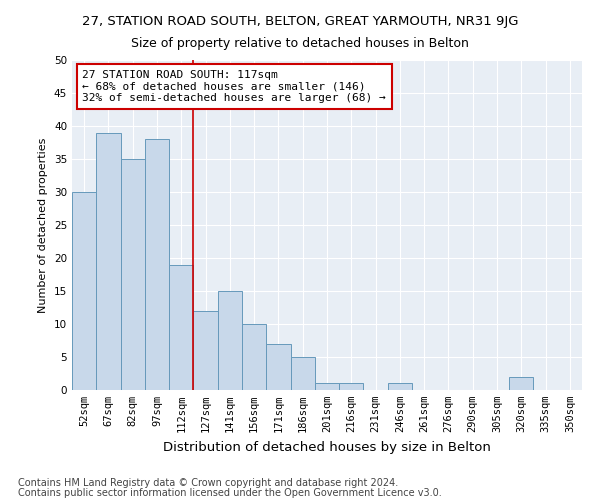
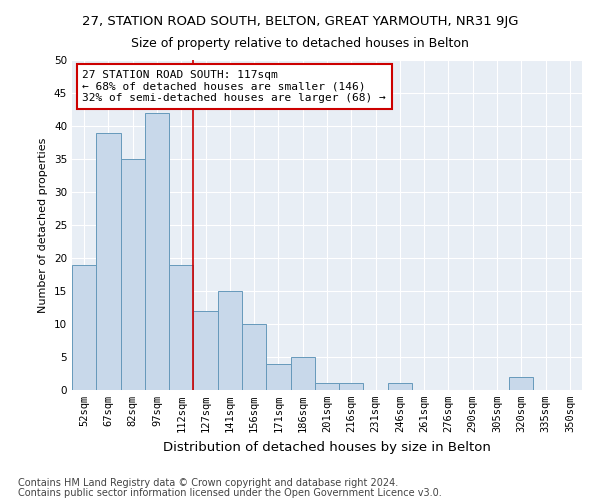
52sqm: 30 -> 19
97sqm: 38 -> 42
171sqm: 7 -> 4
